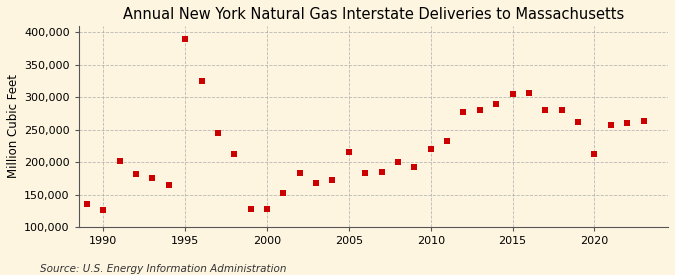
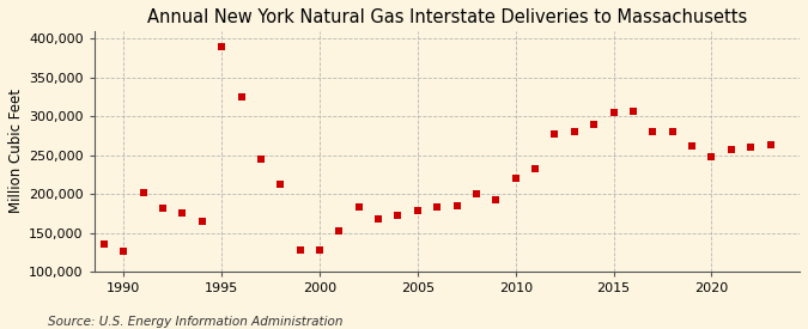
2005: 216,000 -> 178,000
2020: 212,000 -> 248,000
